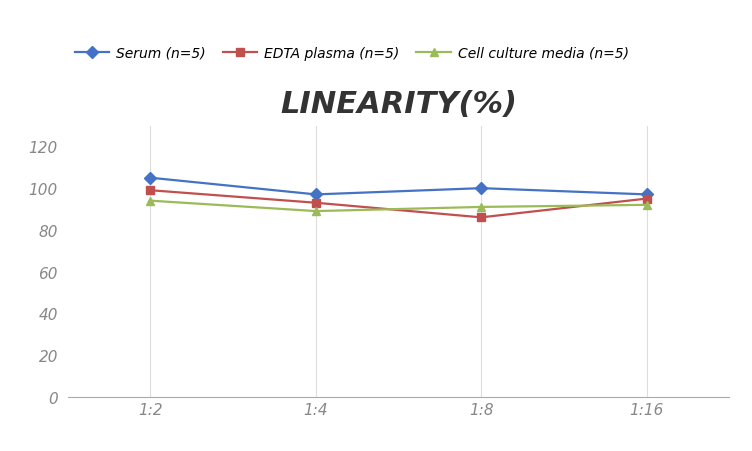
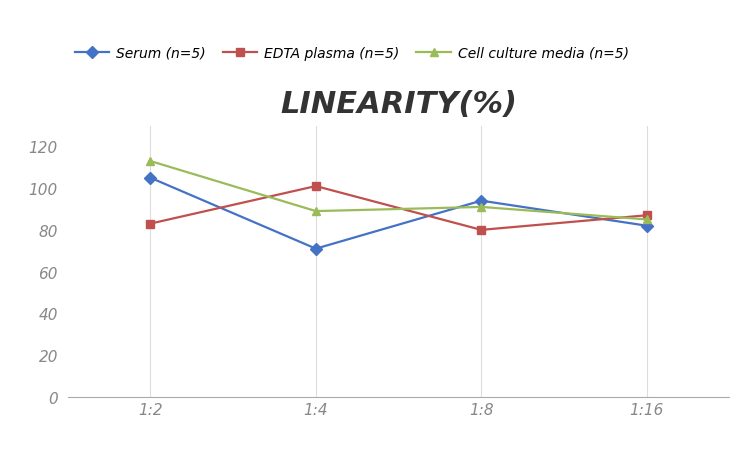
EDTA plasma (n=5)/1:2: 99 -> 83
Cell culture media (n=5)/1:2: 94 -> 113
Serum (n=5)/1:4: 97 -> 71
EDTA plasma (n=5)/1:4: 93 -> 101
Serum (n=5)/1:8: 100 -> 94
EDTA plasma (n=5)/1:8: 86 -> 80
Serum (n=5)/1:16: 97 -> 82
EDTA plasma (n=5)/1:16: 95 -> 87
Cell culture media (n=5)/1:16: 92 -> 85
